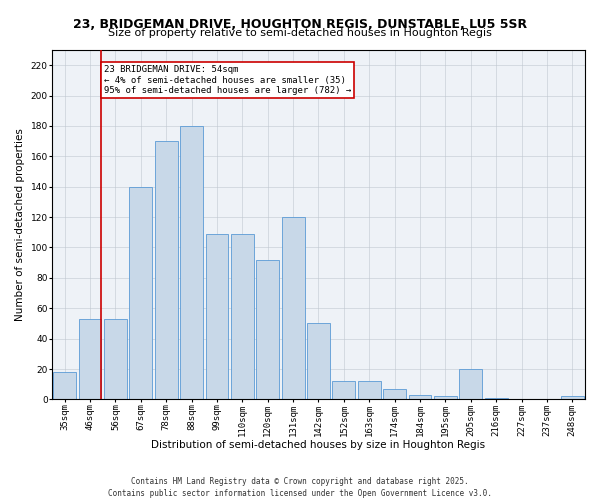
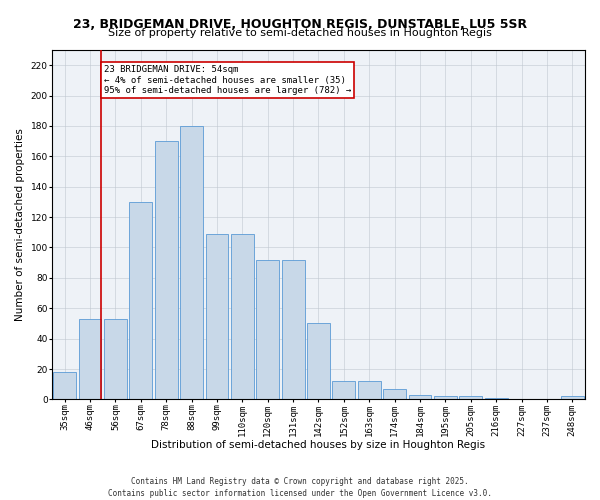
67sqm: 140 -> 130
131sqm: 120 -> 92
205sqm: 20 -> 2
